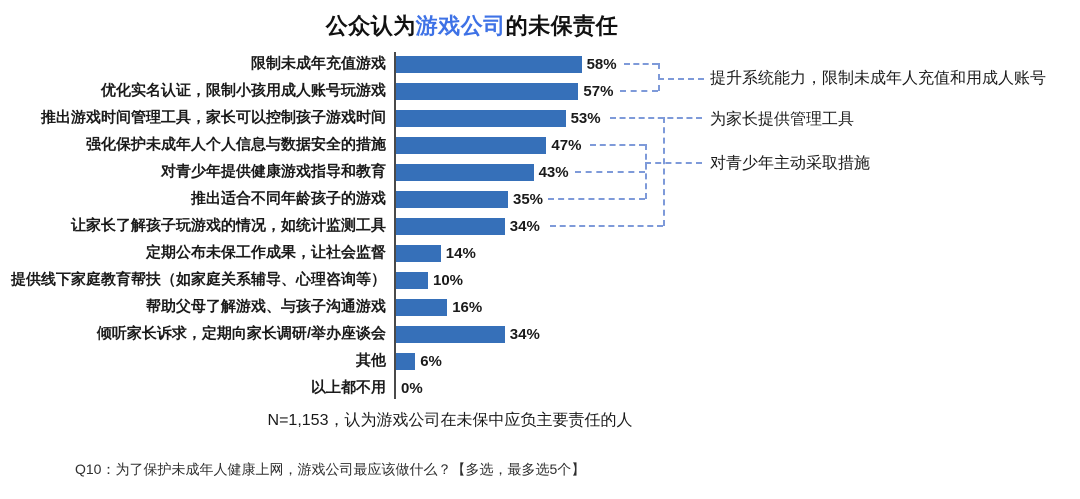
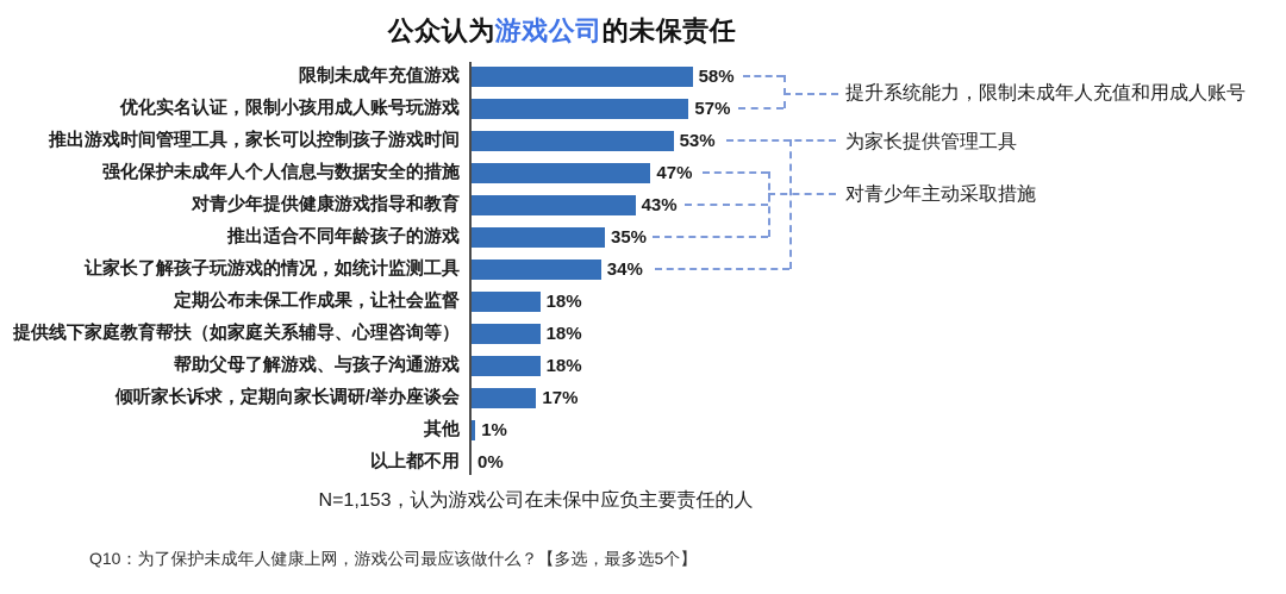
定期公布未保工作成果，让社会监督: 14% -> 18%
提供线下家庭教育帮扶（如家庭关系辅导、心理咨询等）: 10% -> 18%
帮助父母了解游戏、与孩子沟通游戏: 16% -> 18%
倾听家长诉求，定期向家长调研/举办座谈会: 34% -> 17%
其他: 6% -> 1%
